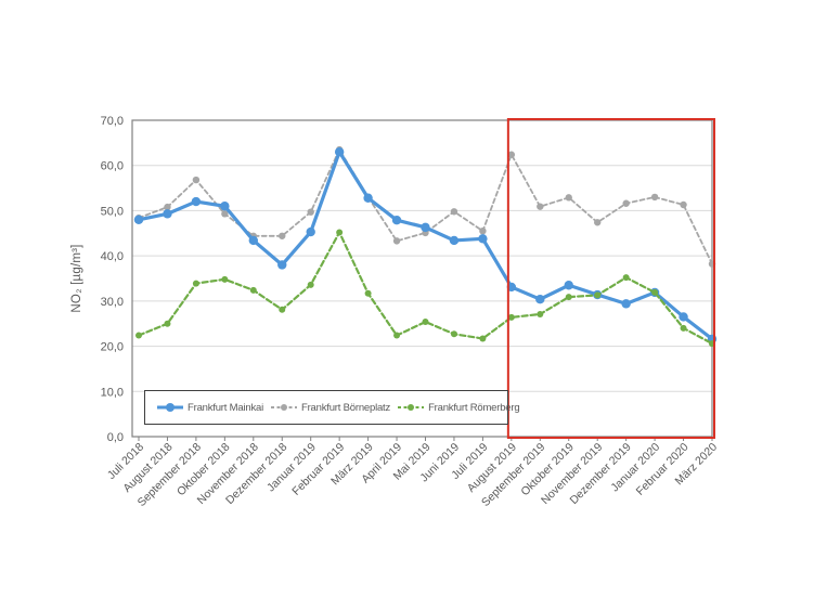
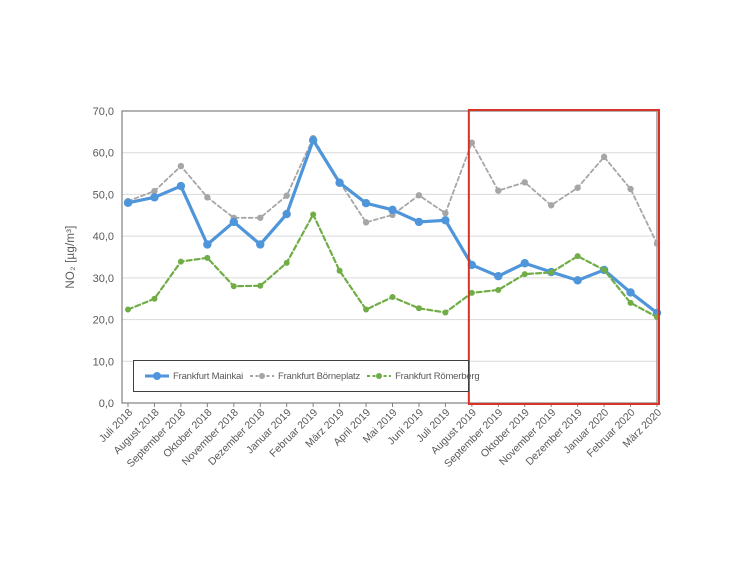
Frankfurt Mainkai/Oktober 2018: 51 -> 38
Frankfurt Römerberg/November 2018: 32 -> 28
Frankfurt Börneplatz/Januar 2020: 53 -> 59
